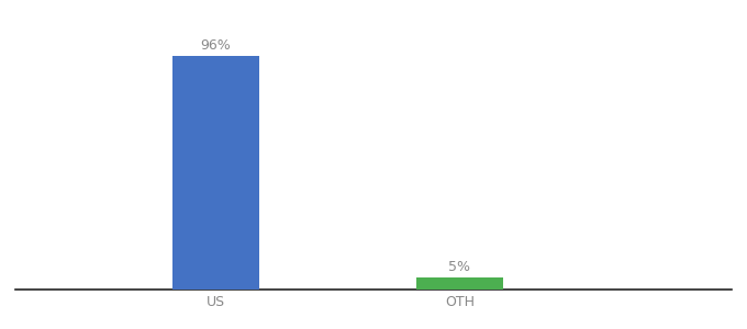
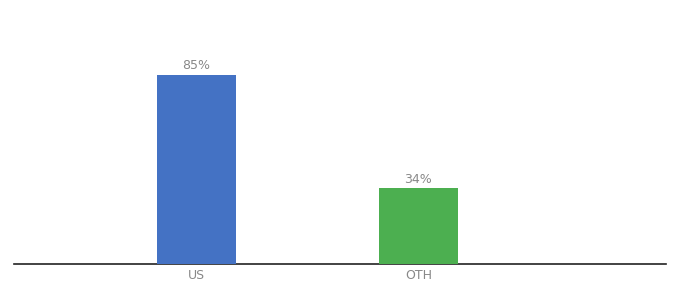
US: 96% -> 85%
OTH: 5% -> 34%
